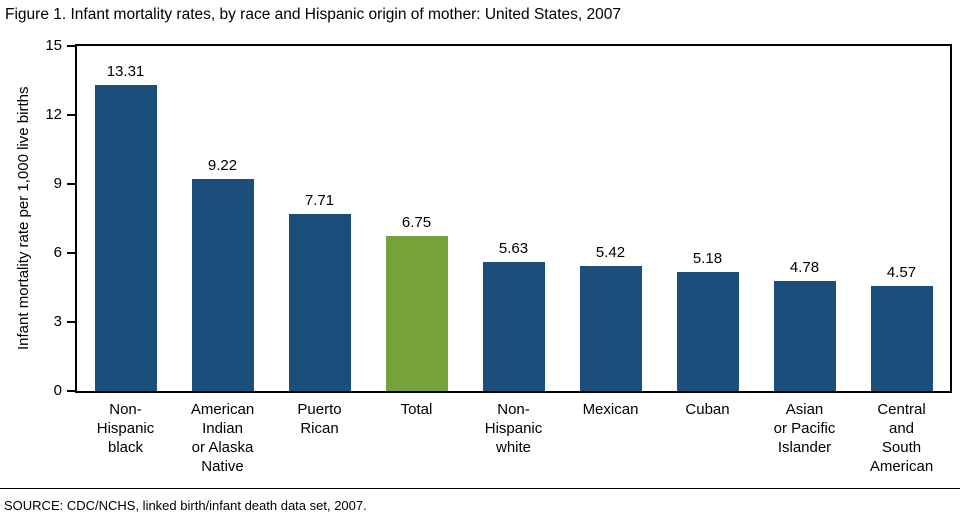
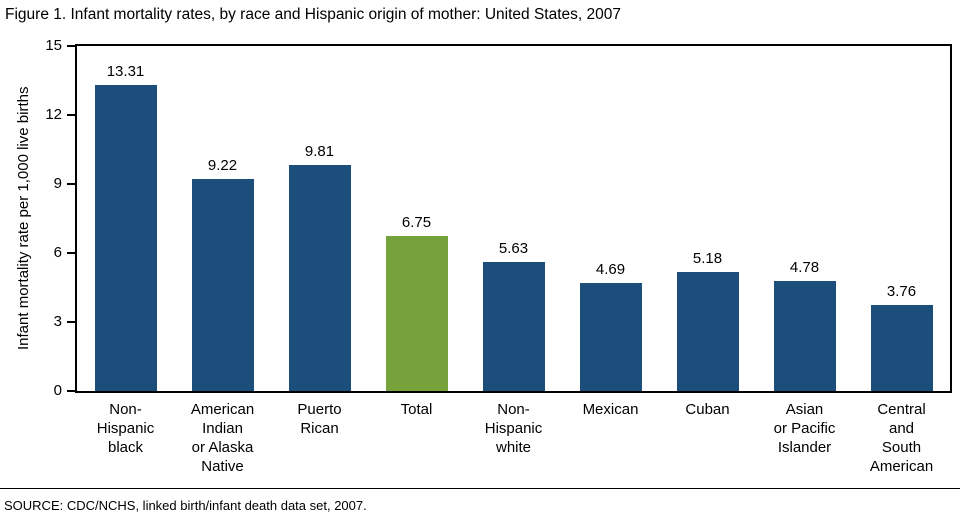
Puerto Rican: 7.71 -> 9.81
Mexican: 5.42 -> 4.69
Central and South American: 4.57 -> 3.76
